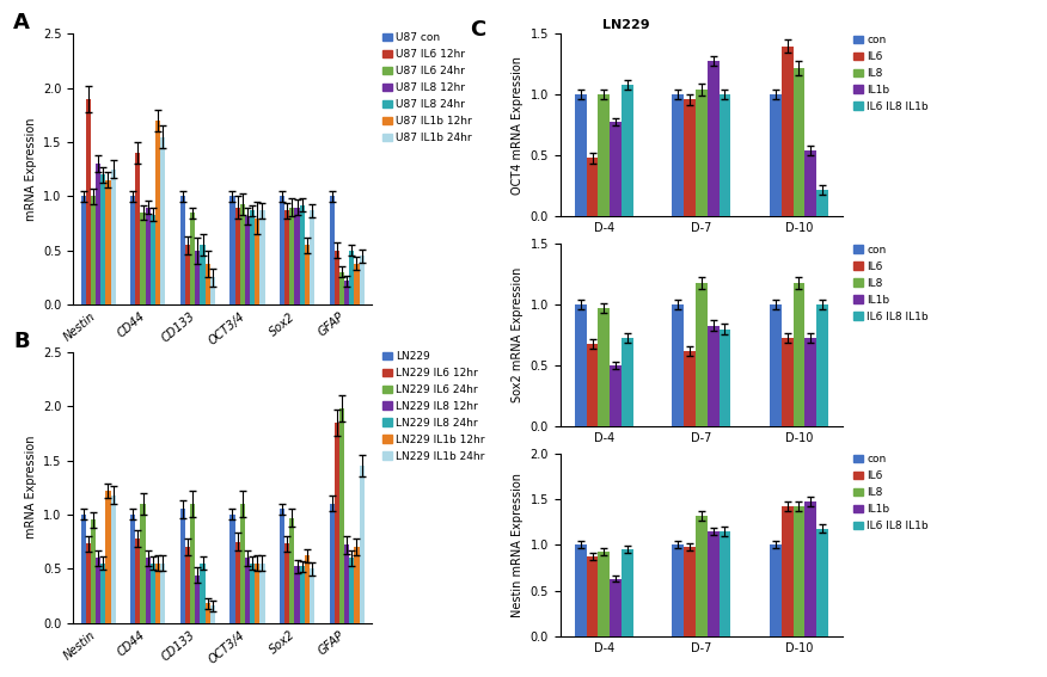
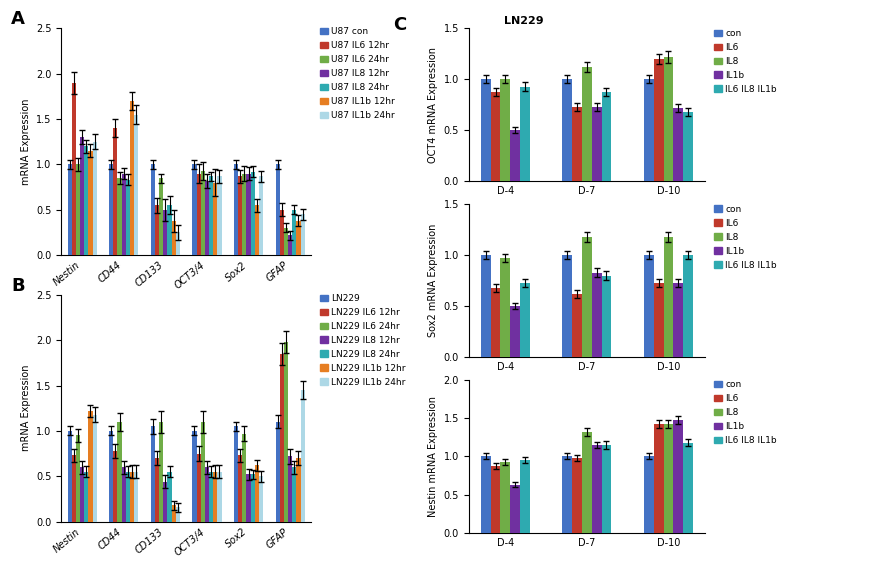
LN229/IL6/D-4: 0.48 -> 0.88
LN229/IL1b/D-4: 0.78 -> 0.50
LN229/IL6 IL8 IL1b/D-4: 1.08 -> 0.93
LN229/IL6/D-7: 0.96 -> 0.73
LN229/IL8/D-7: 1.04 -> 1.12
LN229/IL1b/D-7: 1.28 -> 0.73
LN229/IL6 IL8 IL1b/D-7: 1.00 -> 0.88
LN229/IL6/D-10: 1.40 -> 1.20
LN229/IL1b/D-10: 0.54 -> 0.72
LN229/IL6 IL8 IL1b/D-10: 0.22 -> 0.68
